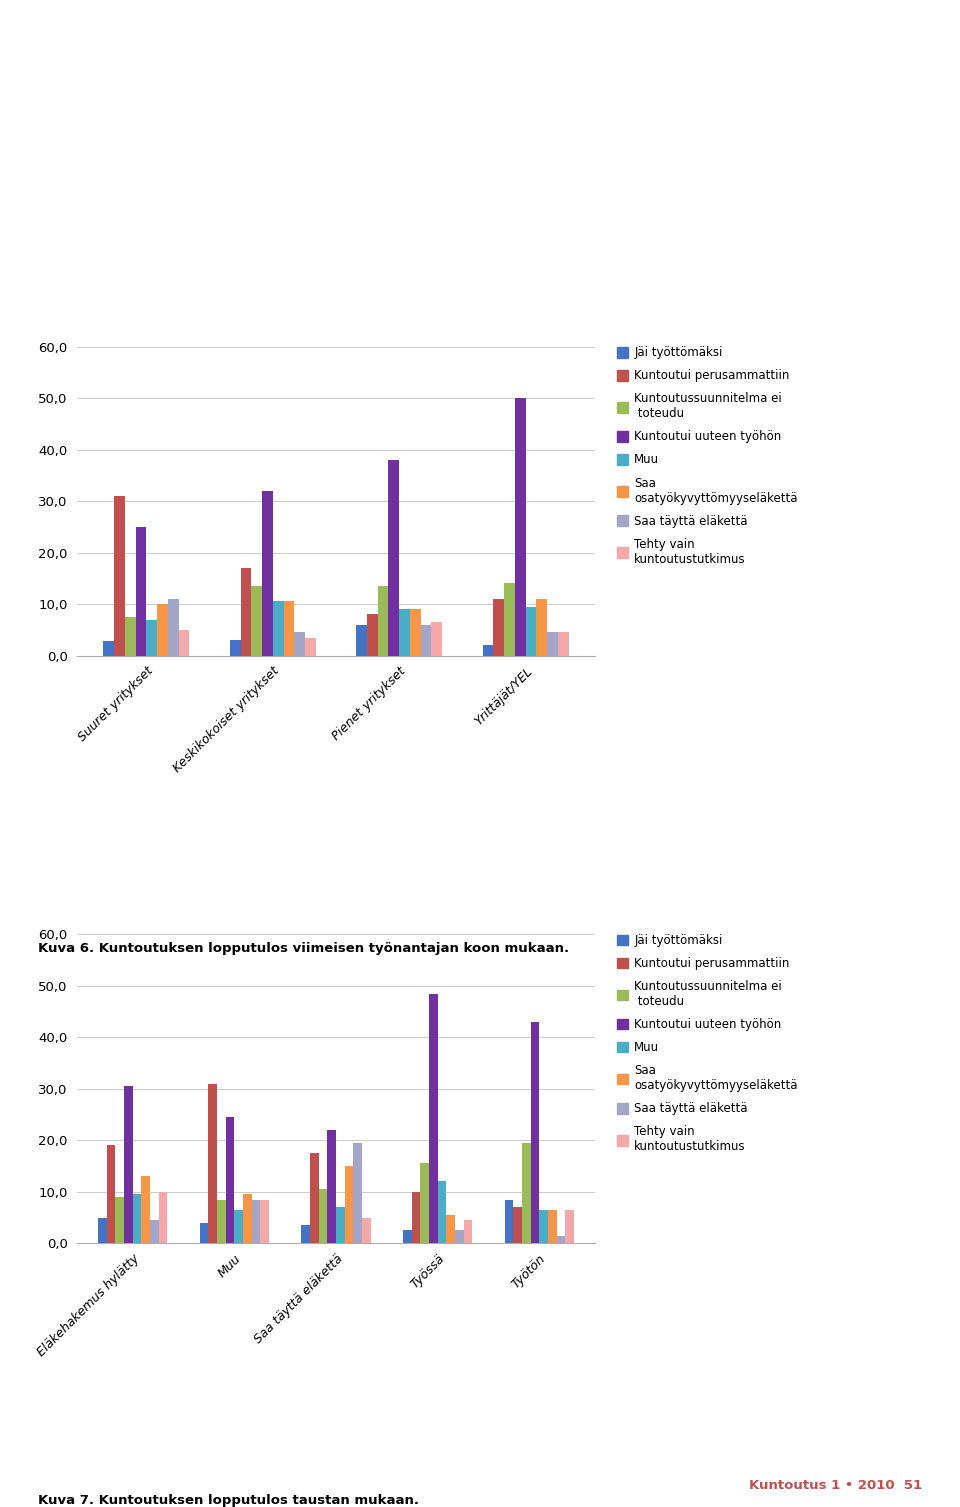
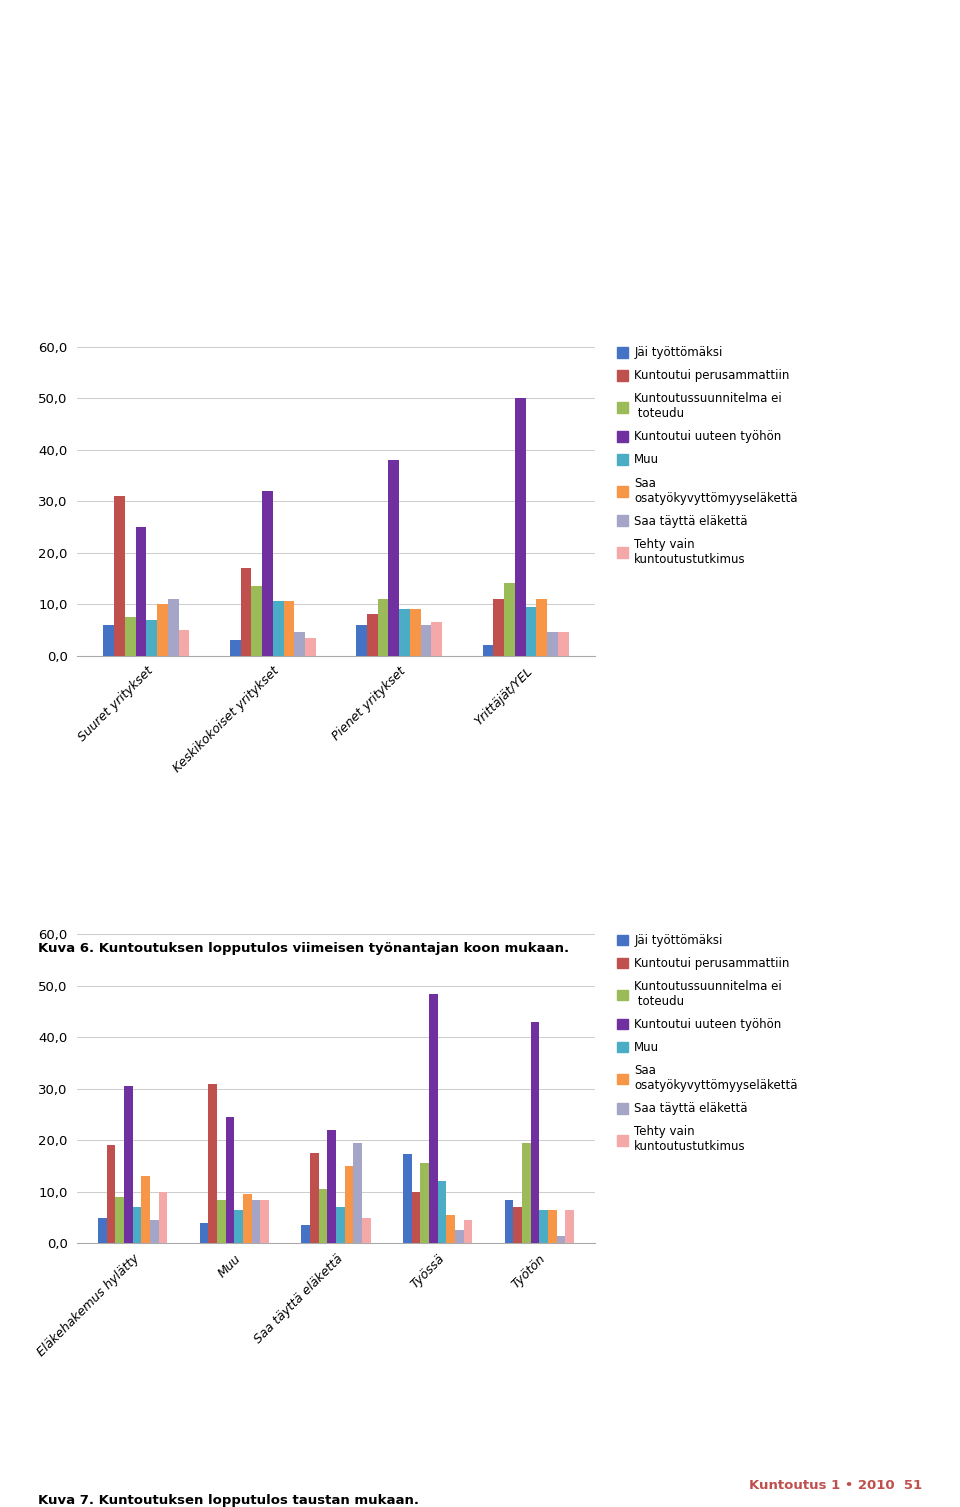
Jäi työttömäksi/Suuret yritykset: 2,8 -> 6,0
Kuntoutussuunnitelma ei toteudu/Pienet yritykset: 13,5 -> 11,0
Muu/Eläkehakemus hylätty: 9,5 -> 7,0
Jäi työttömäksi/Työssä: 2,5 -> 17,4
